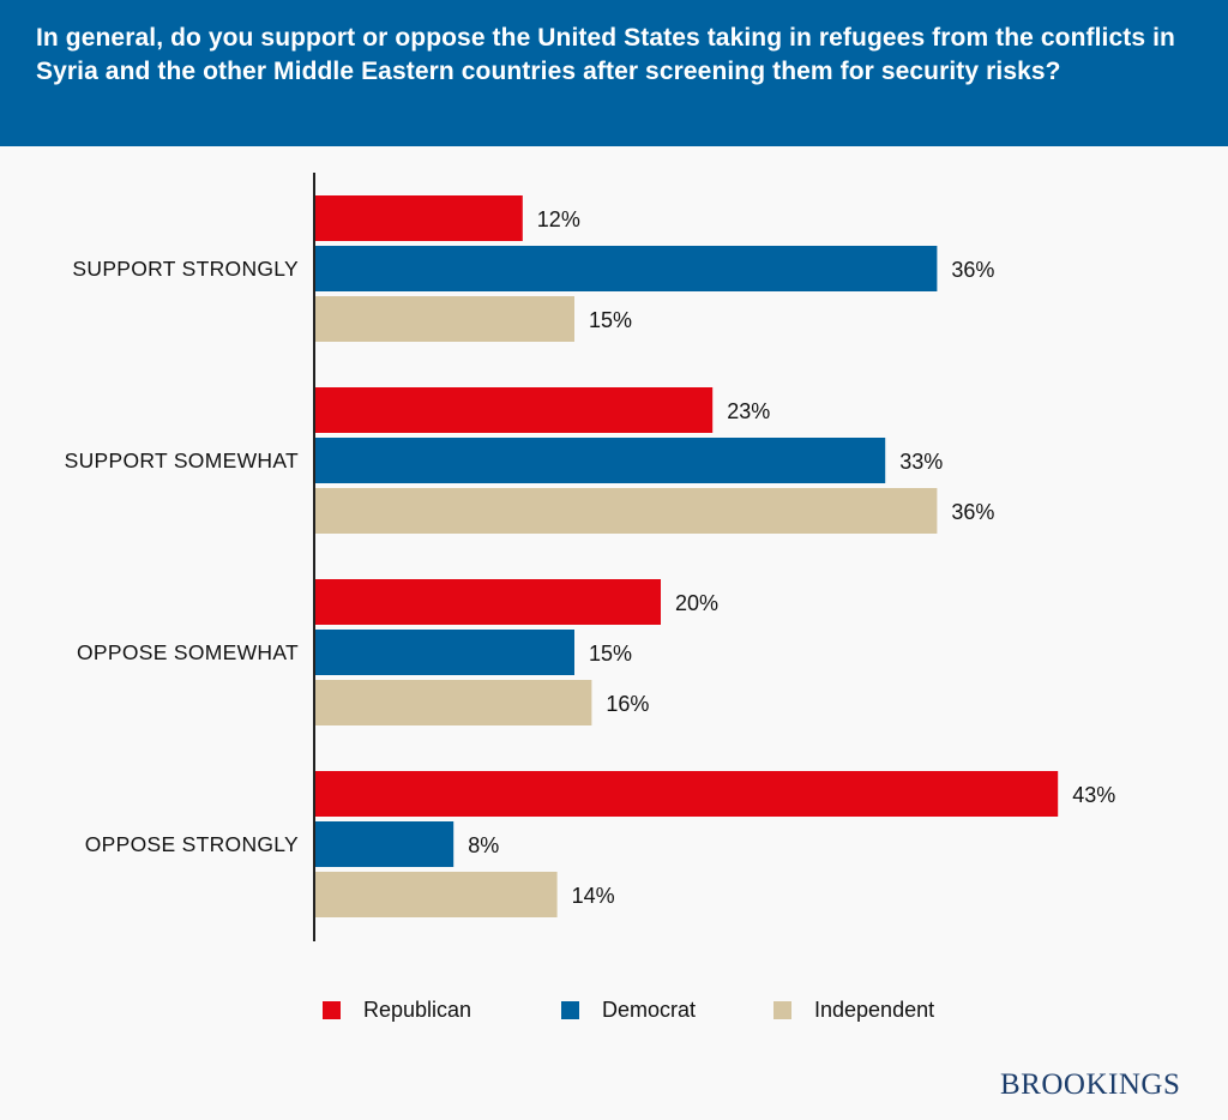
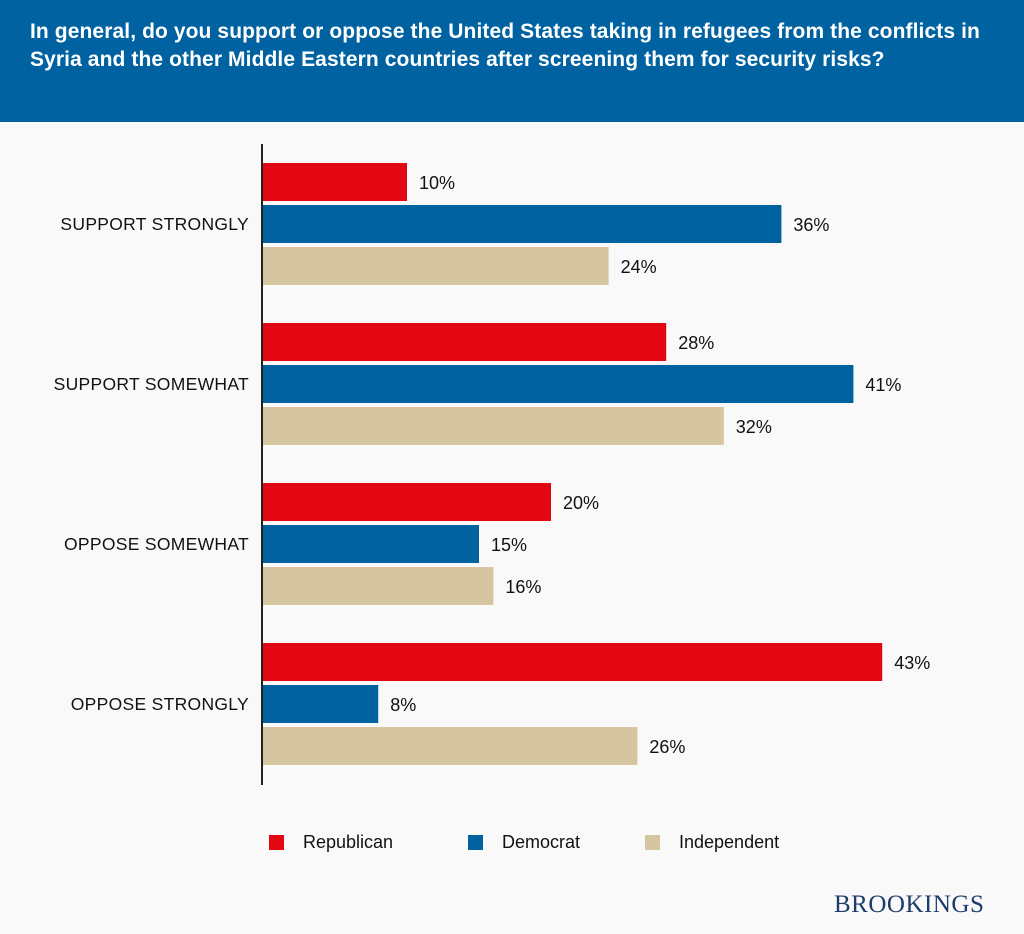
Republican/SUPPORT STRONGLY: 12% -> 10%
Independent/SUPPORT STRONGLY: 15% -> 24%
Republican/SUPPORT SOMEWHAT: 23% -> 28%
Democrat/SUPPORT SOMEWHAT: 33% -> 41%
Independent/SUPPORT SOMEWHAT: 36% -> 32%
Independent/OPPOSE STRONGLY: 14% -> 26%
